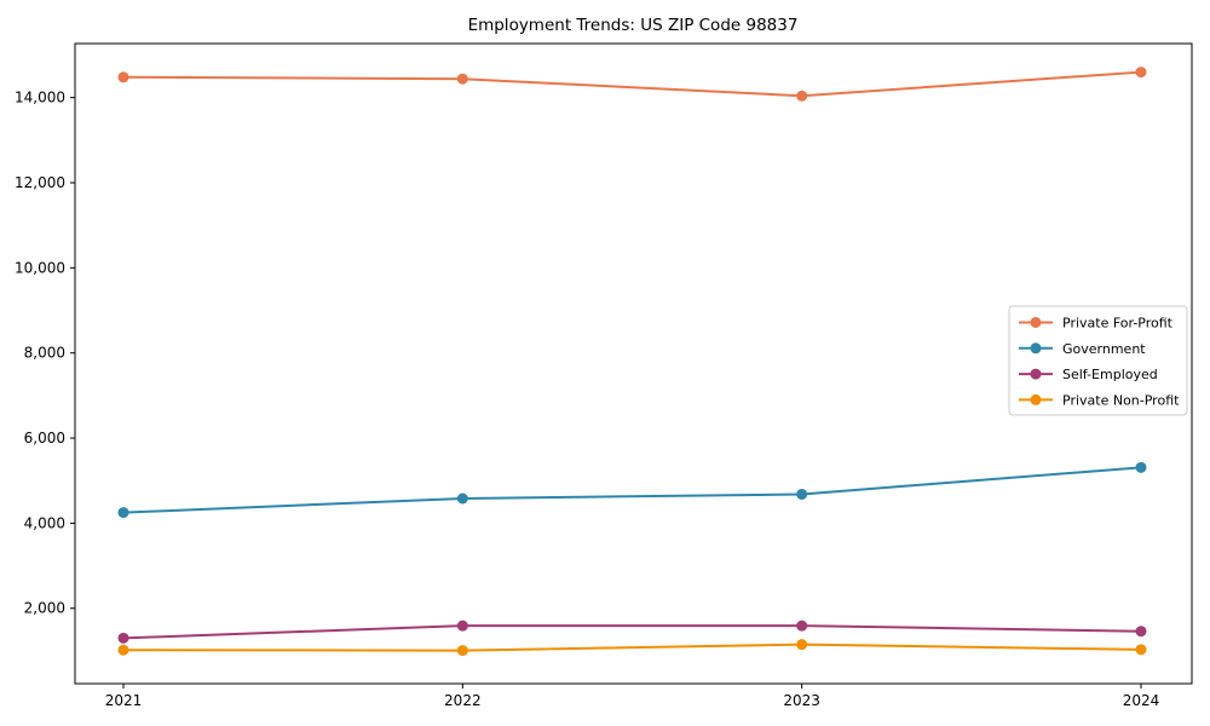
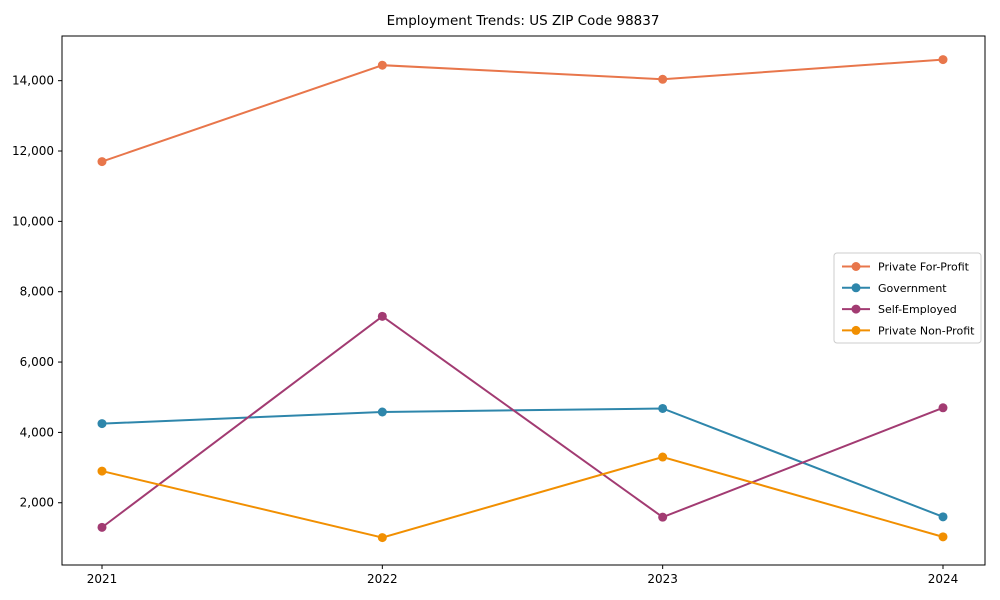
Private For-Profit/2021: 14500 -> 11700
Private Non-Profit/2021: 1000 -> 2900
Self-Employed/2022: 1600 -> 7300
Private Non-Profit/2023: 1200 -> 3300
Government/2024: 5300 -> 1600
Self-Employed/2024: 1500 -> 4700
